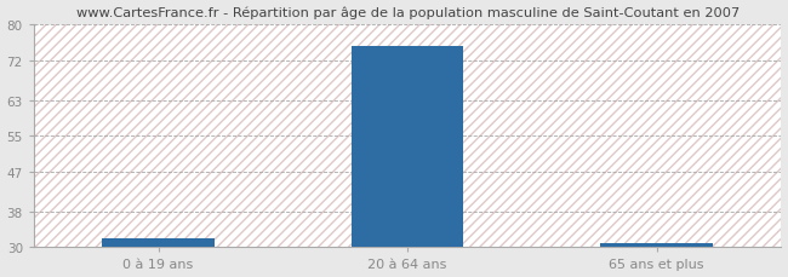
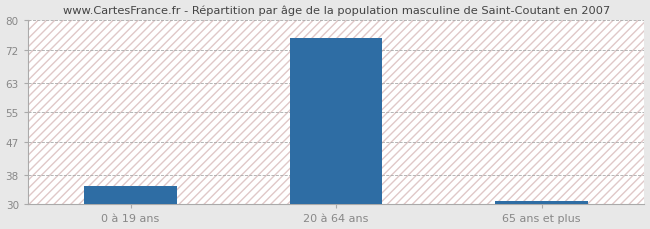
0 à 19 ans: 32 -> 35
